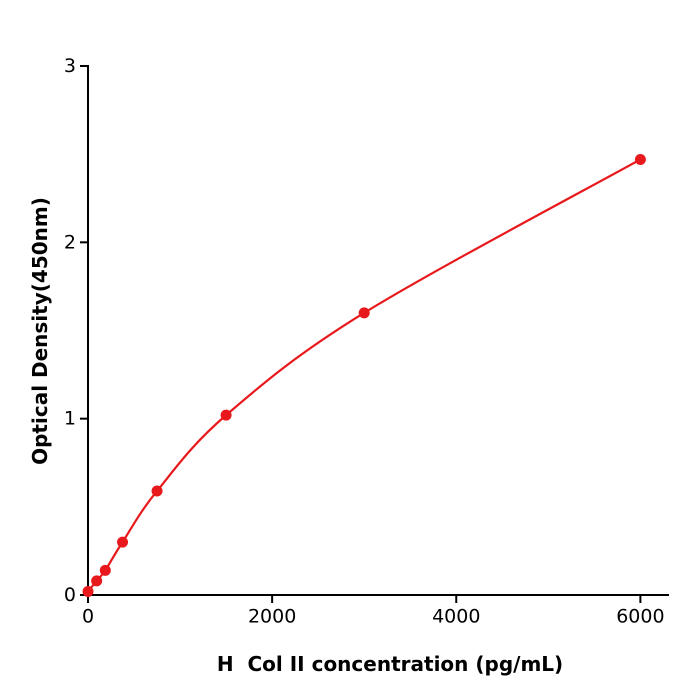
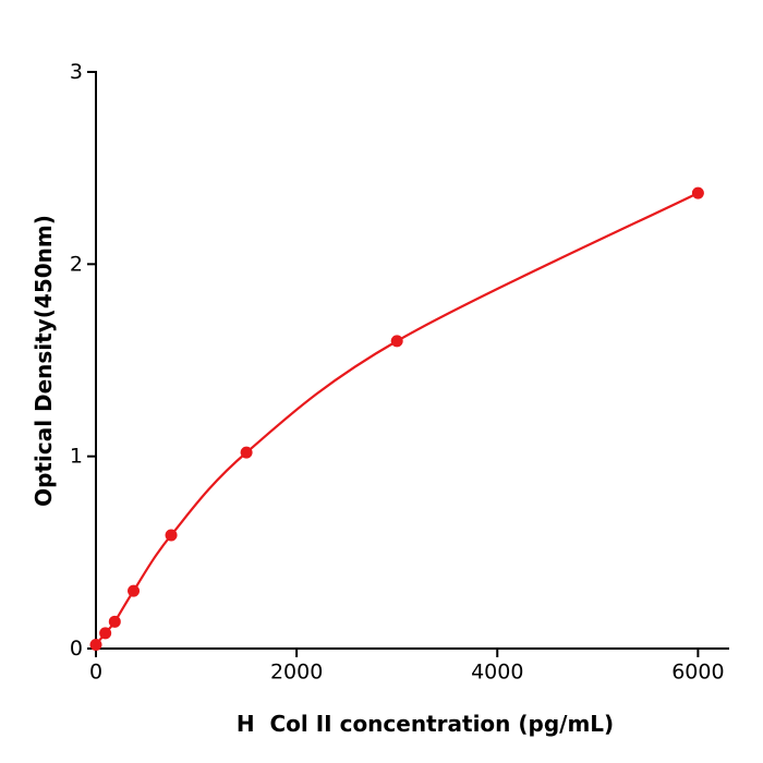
6000: 2.47 -> 2.37
